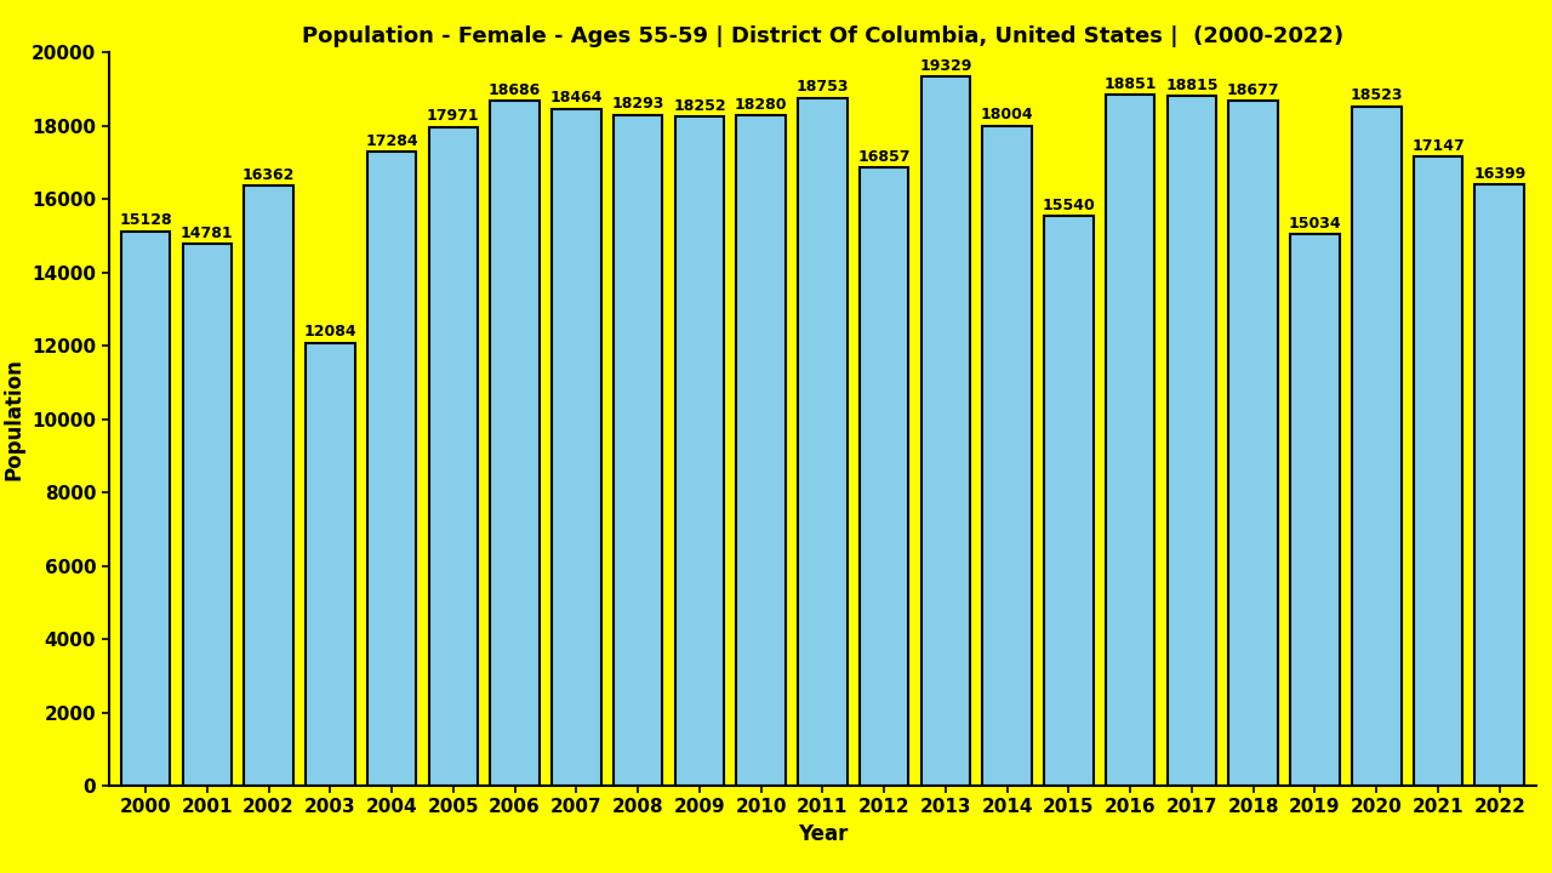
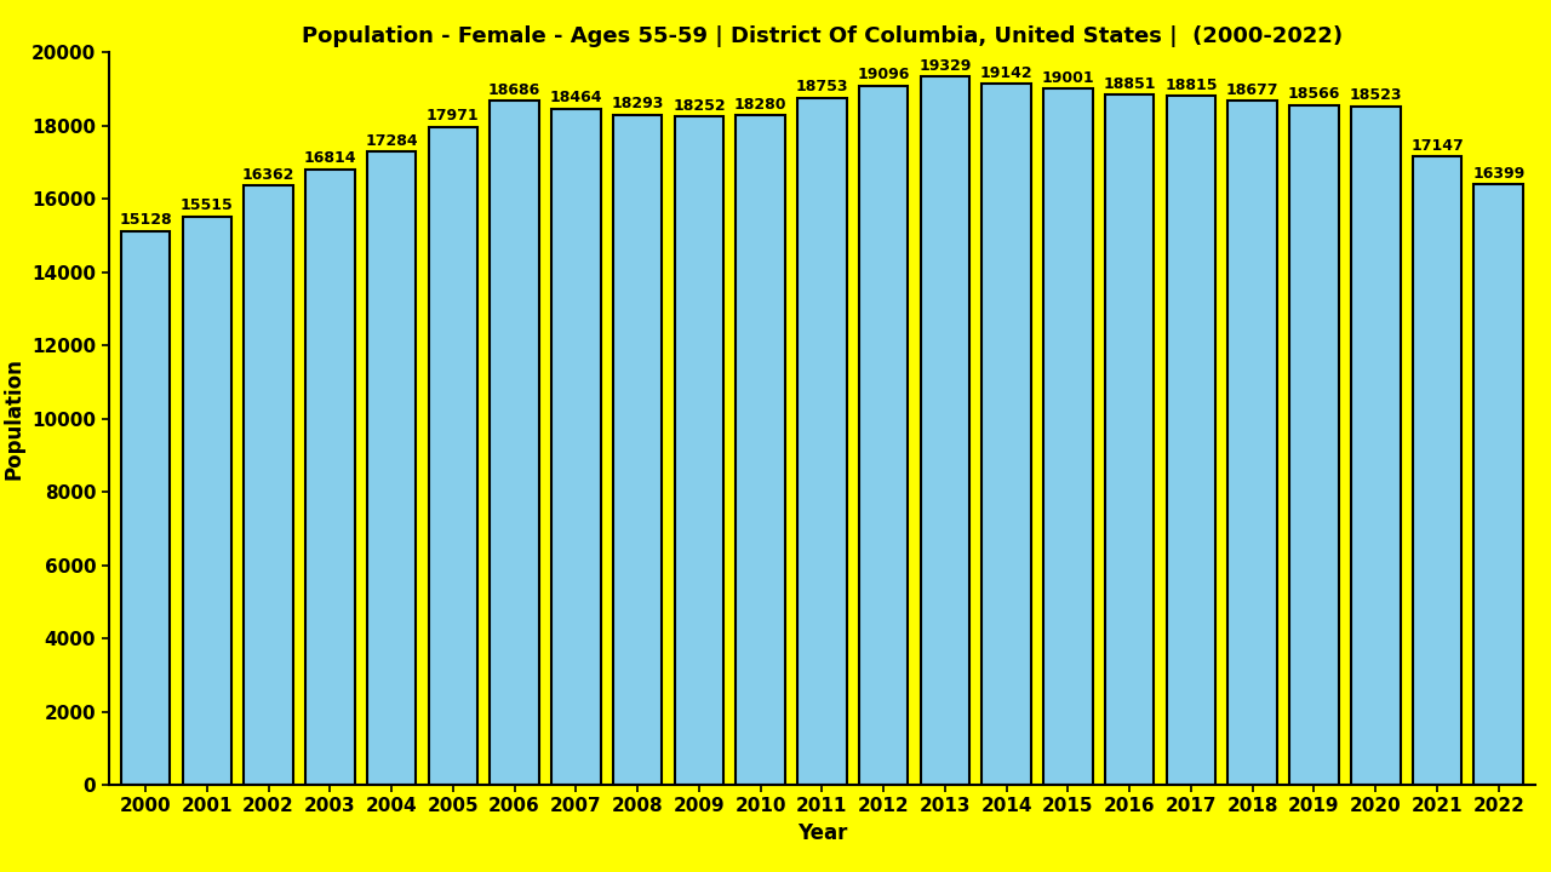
2001: 14781 -> 15515
2003: 12084 -> 16814
2012: 16857 -> 19096
2014: 18004 -> 19142
2015: 15540 -> 19001
2019: 15034 -> 18566
